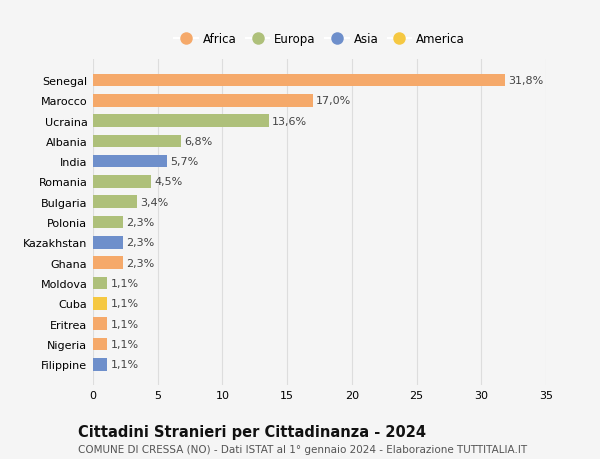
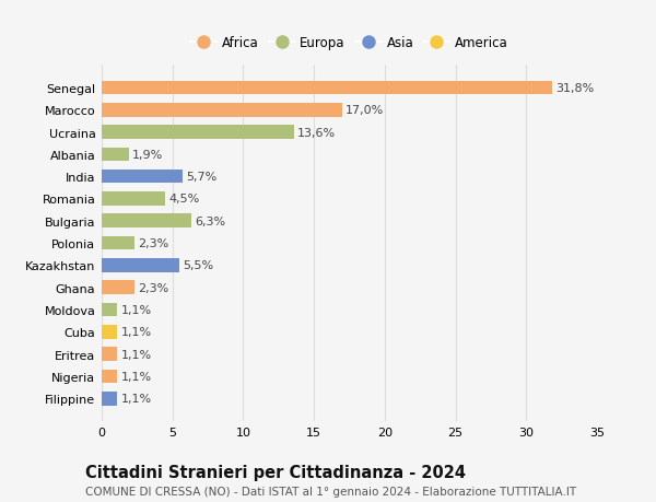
Albania: 6,8% -> 1,9%
Bulgaria: 3,4% -> 6,3%
Kazakhstan: 2,3% -> 5,5%
